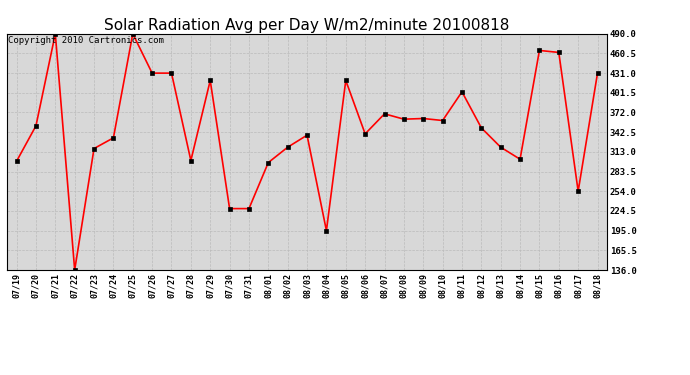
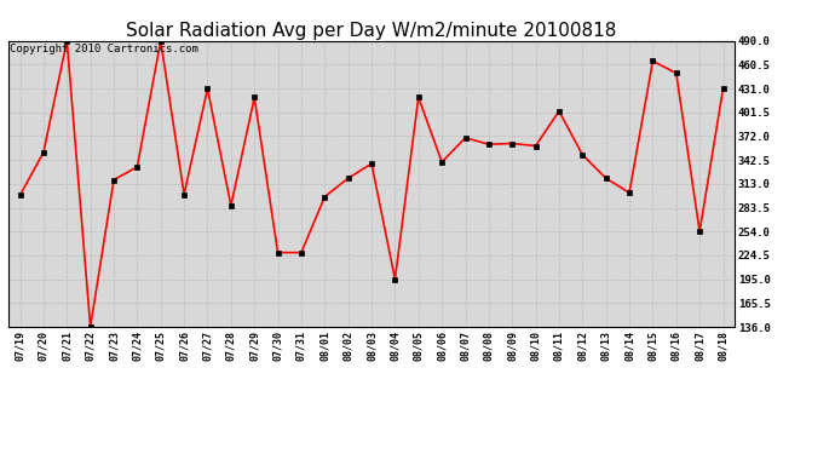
07/26: 431 -> 300
07/28: 300 -> 286
08/16: 462 -> 450
